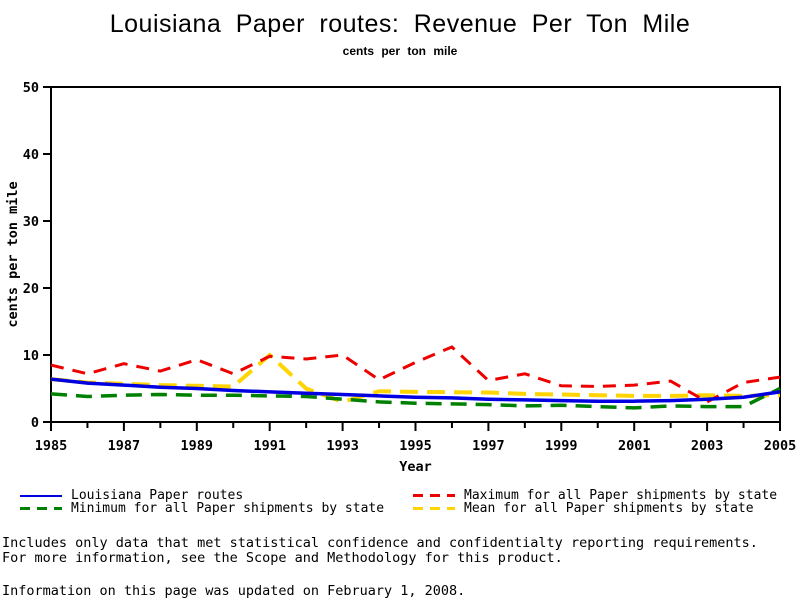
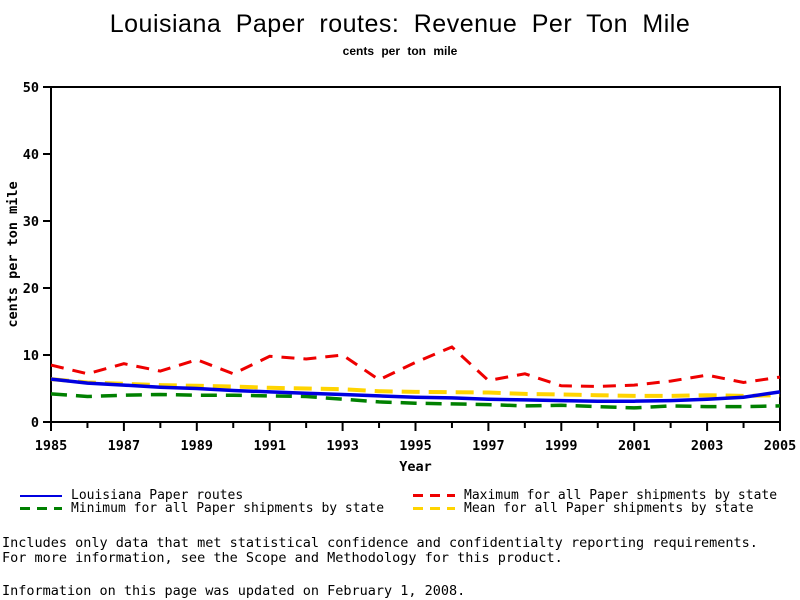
Mean for all Paper shipments by state/1991: 10 -> 5
Mean for all Paper shipments by state/1993: 3 -> 5
Maximum for all Paper shipments by state/2003: 3 -> 7
Minimum for all Paper shipments by state/2005: 5 -> 2
